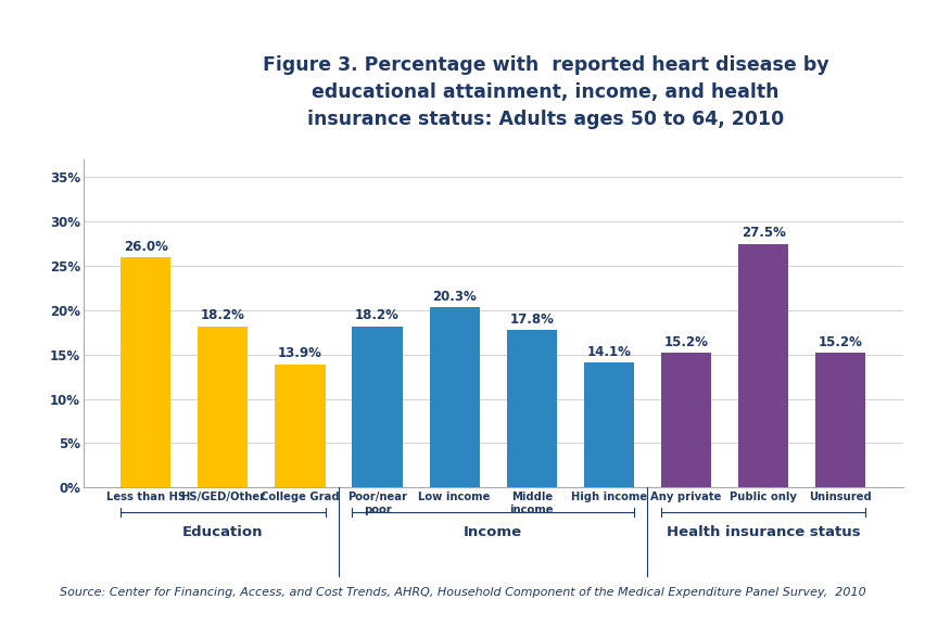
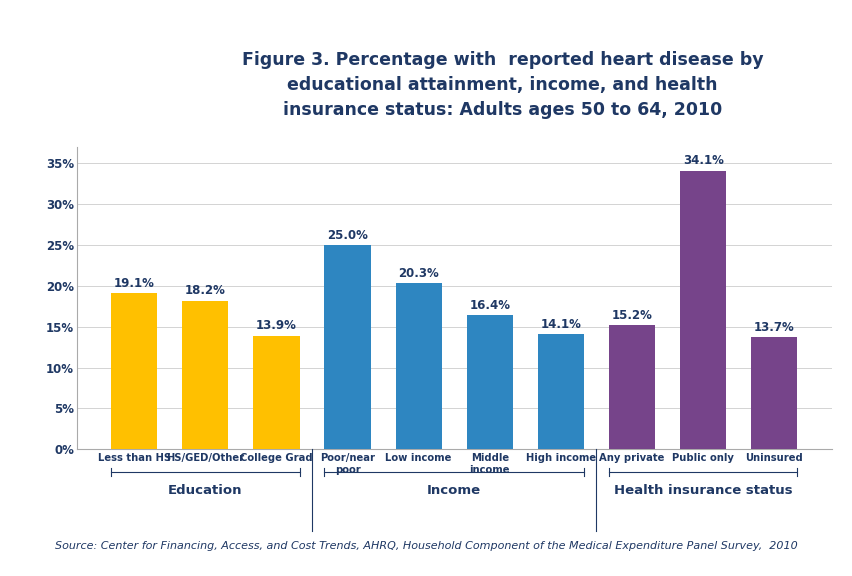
Less than HS: 26.0% -> 19.1%
Poor/near poor: 18.2% -> 25.0%
Middle income: 17.8% -> 16.4%
Public only: 27.5% -> 34.1%
Uninsured: 15.2% -> 13.7%
